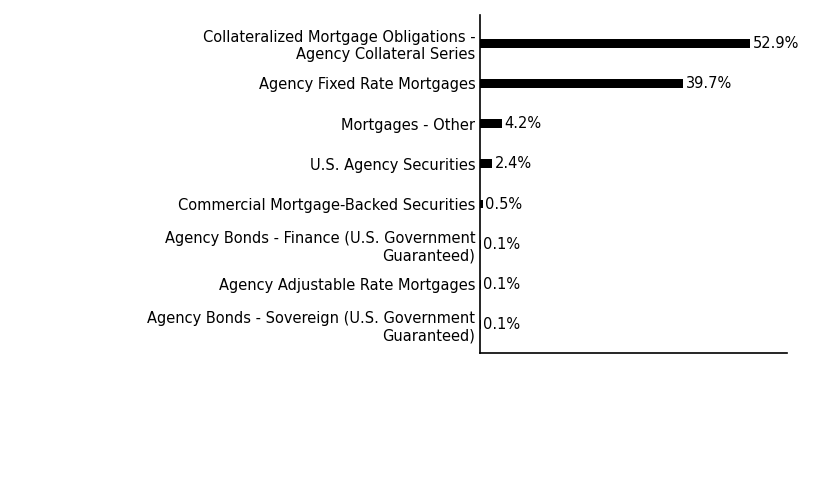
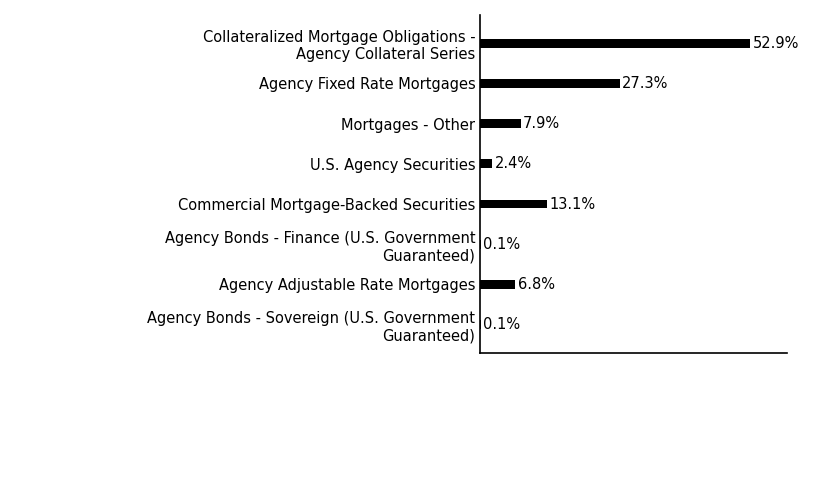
Agency Fixed Rate Mortgages: 39.7% -> 27.3%
Mortgages - Other: 4.2% -> 7.9%
Commercial Mortgage-Backed Securities: 0.5% -> 13.1%
Agency Adjustable Rate Mortgages: 0.1% -> 6.8%
